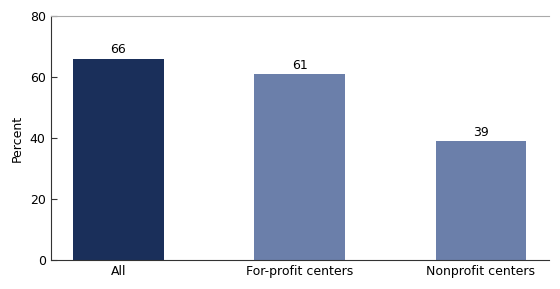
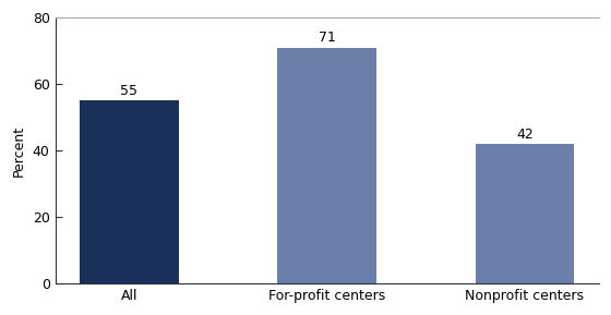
All: 66 -> 55
For-profit centers: 61 -> 71
Nonprofit centers: 39 -> 42
